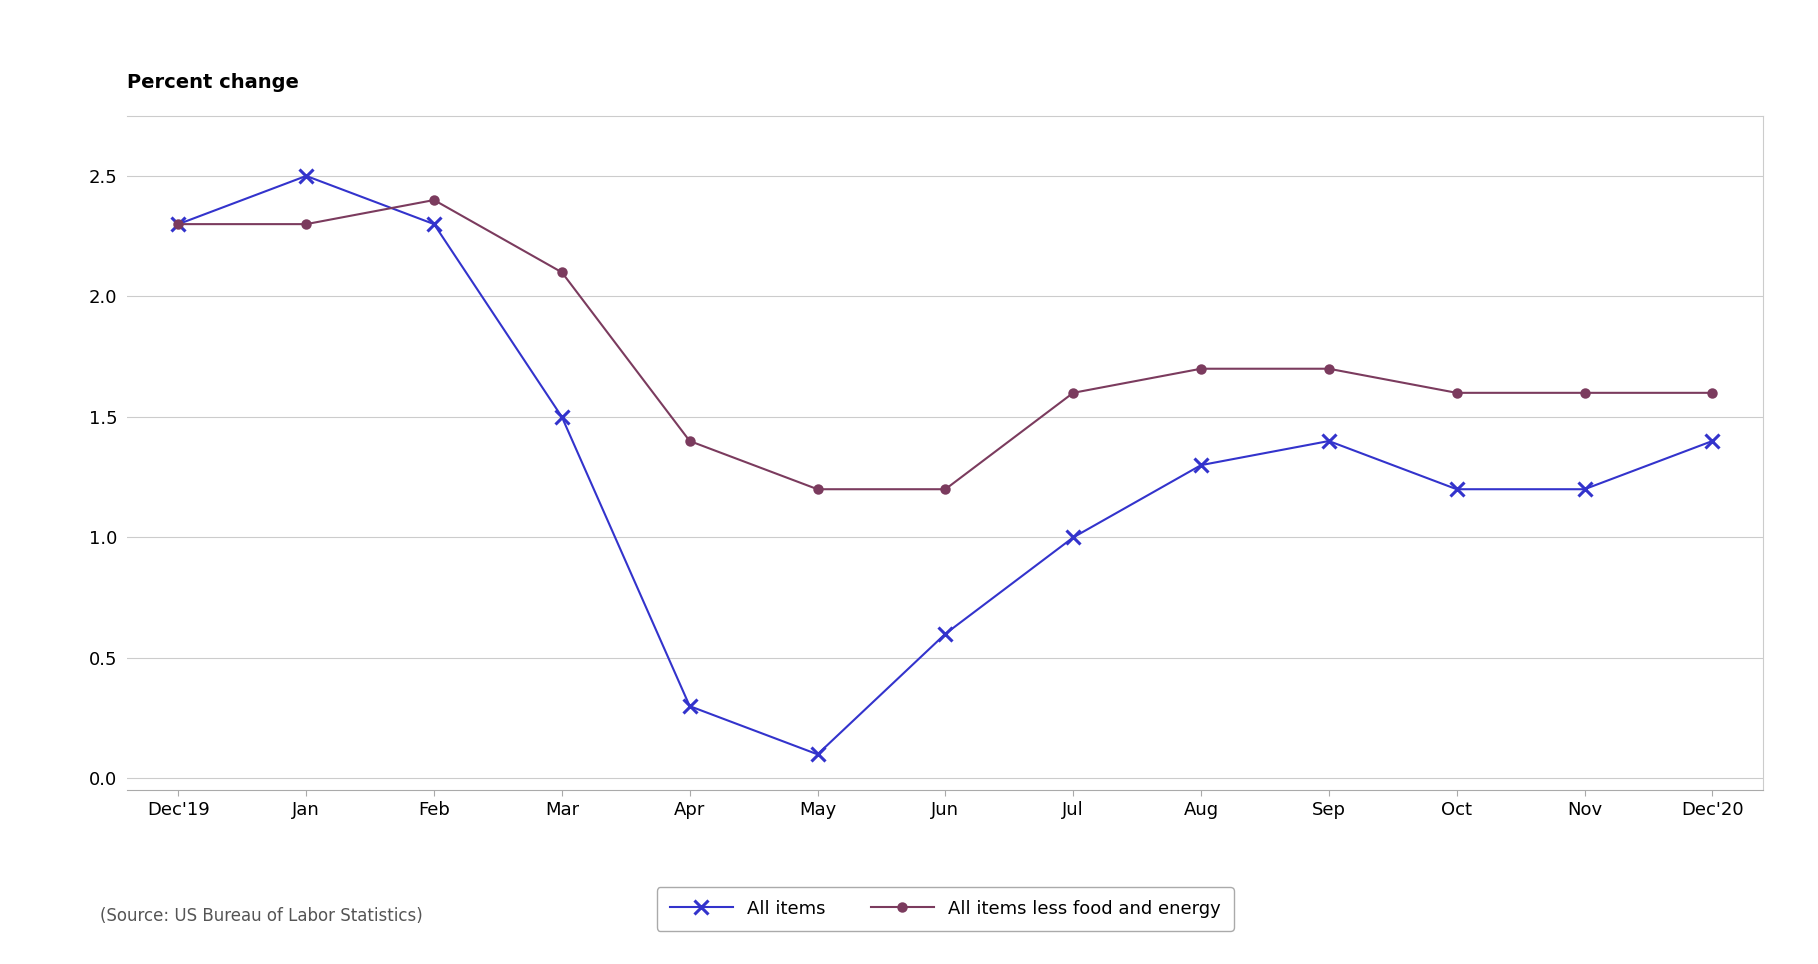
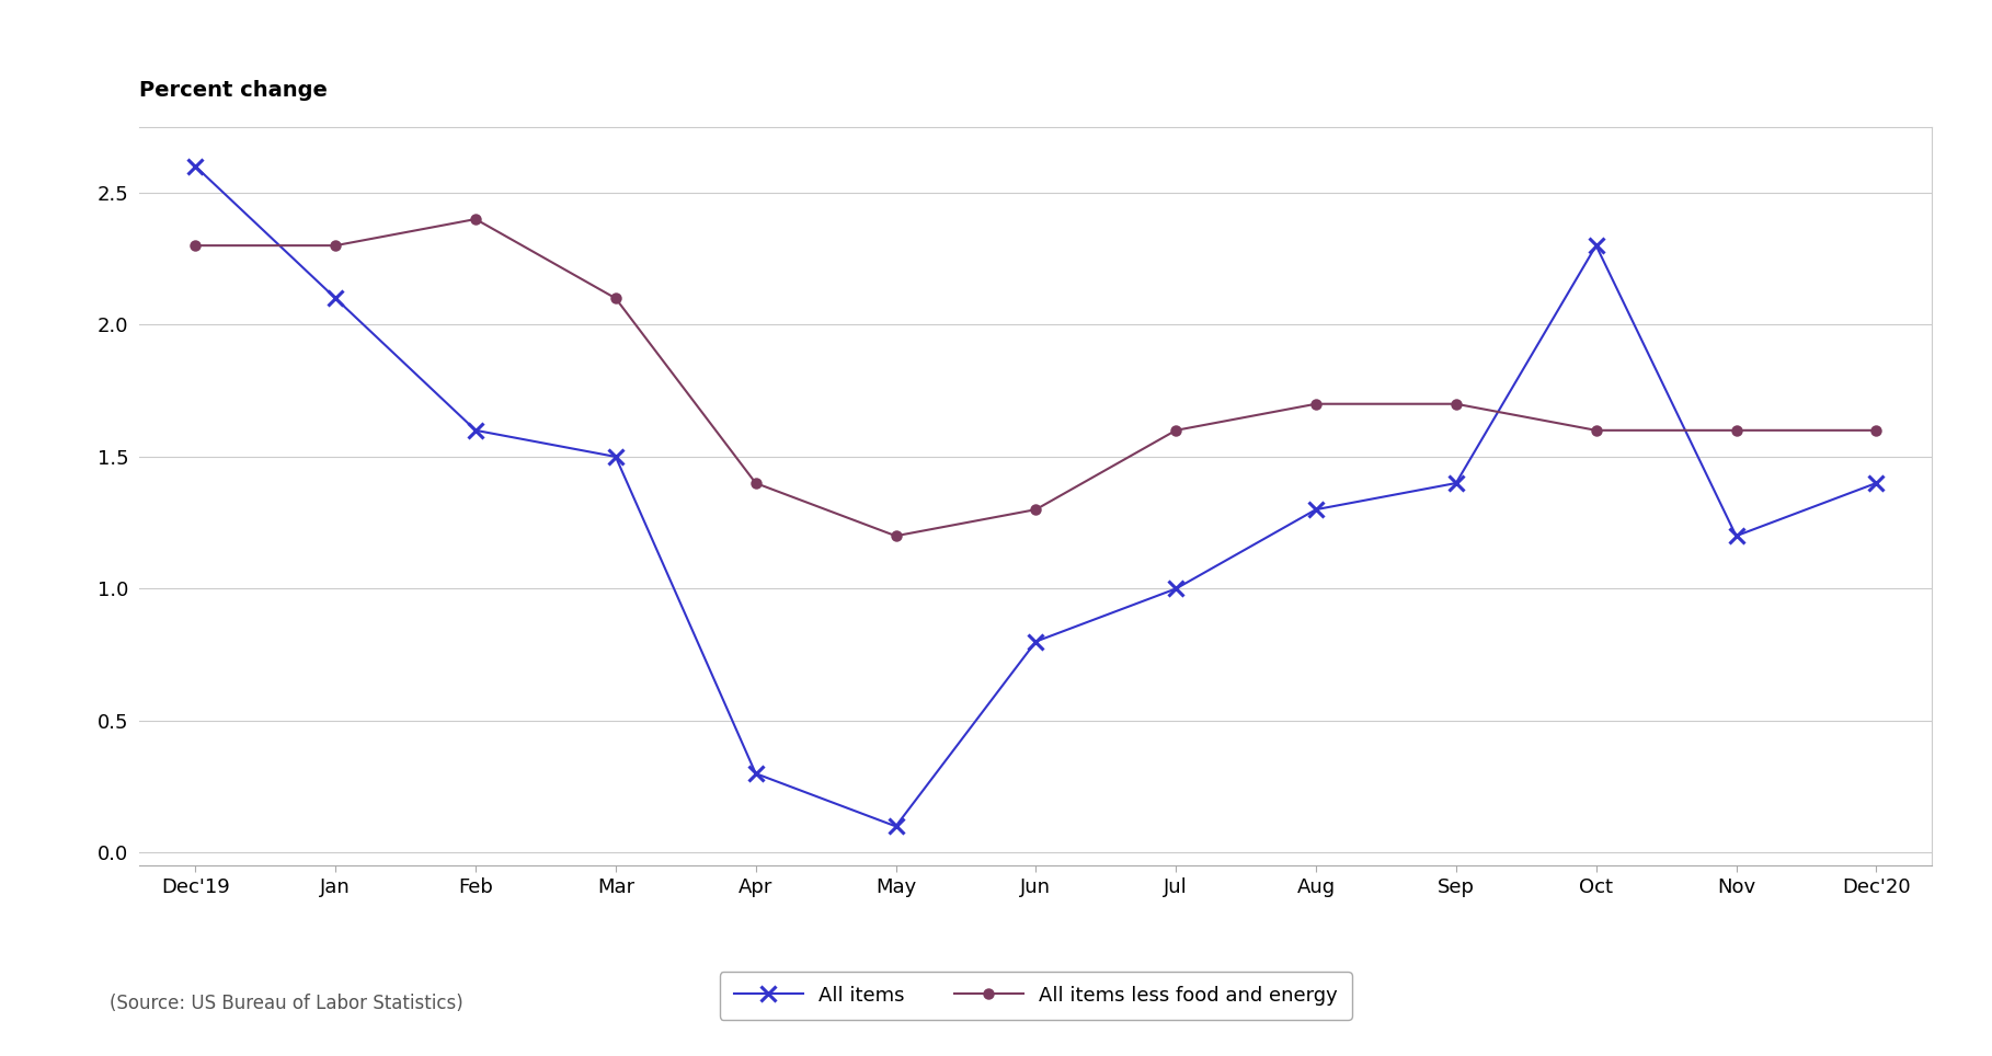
All items/Dec'19: 2.3 -> 2.6
All items/Jan: 2.5 -> 2.1
All items/Feb: 2.3 -> 1.6
All items/Jun: 0.6 -> 0.8
All items less food and energy/Jun: 1.2 -> 1.3
All items/Oct: 1.2 -> 2.3
